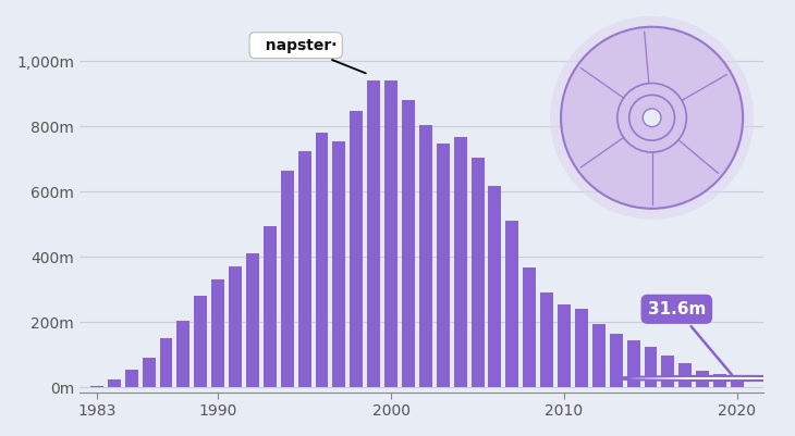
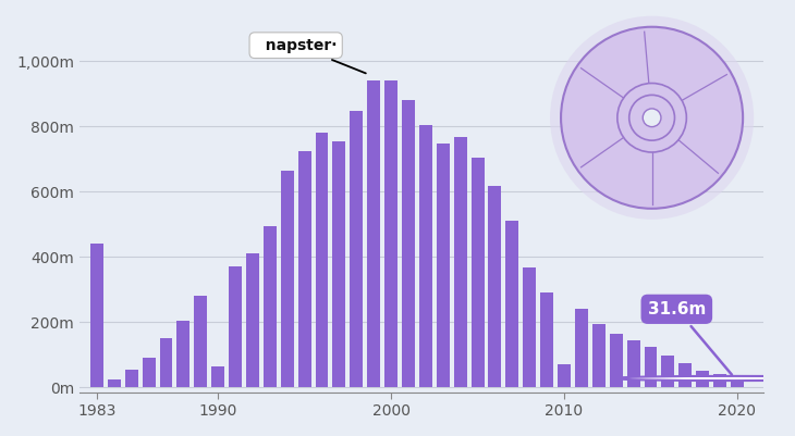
1983: 5m -> 440m
1990: 330m -> 65m
2010: 253m -> 70m
